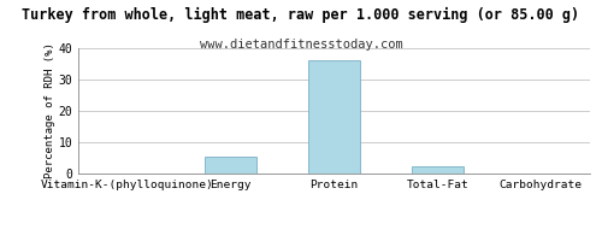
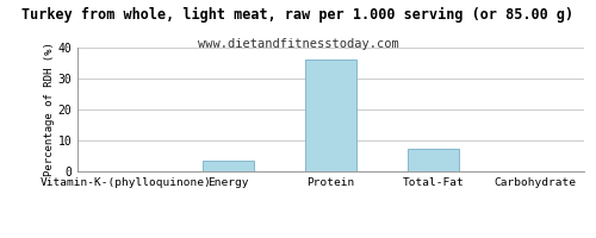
Energy: 5.5 -> 3.5
Total-Fat: 2.2 -> 7.5
